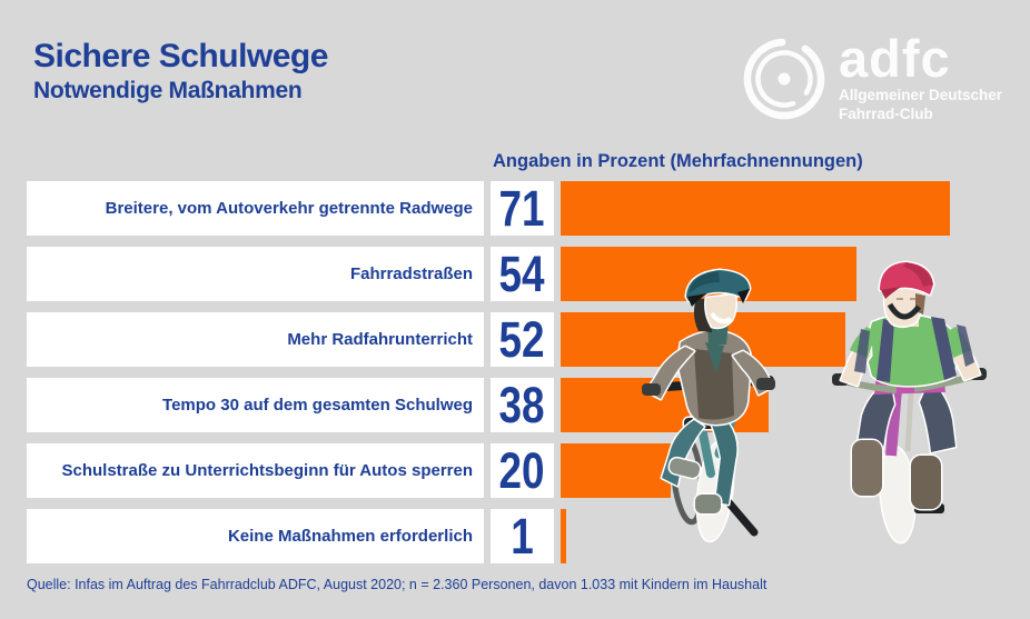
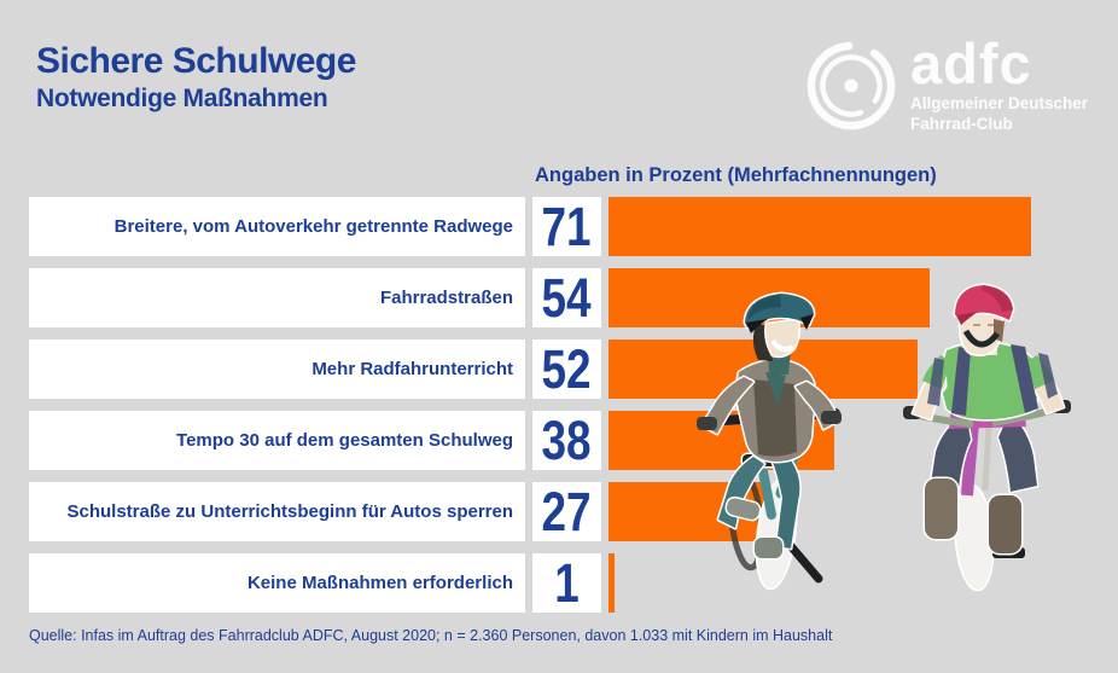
Schulstraße zu Unterrichtsbeginn für Autos sperren: 20 -> 27
